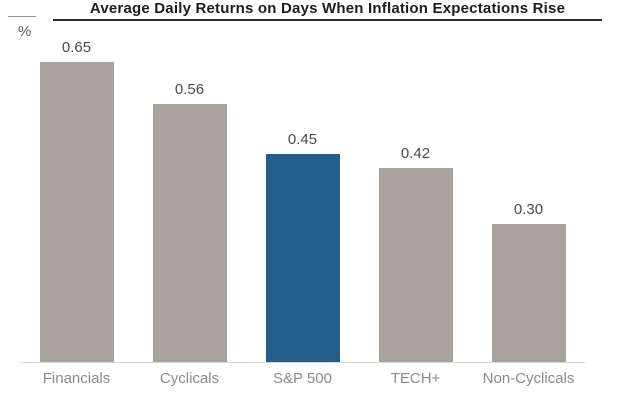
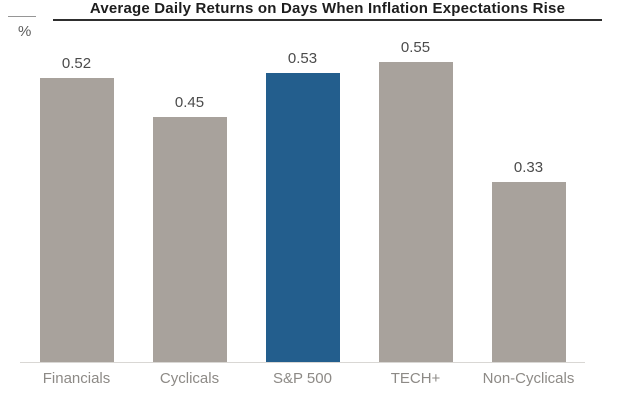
Financials: 0.65 -> 0.52
Cyclicals: 0.56 -> 0.45
S&P 500: 0.45 -> 0.53
TECH+: 0.42 -> 0.55
Non-Cyclicals: 0.30 -> 0.33
